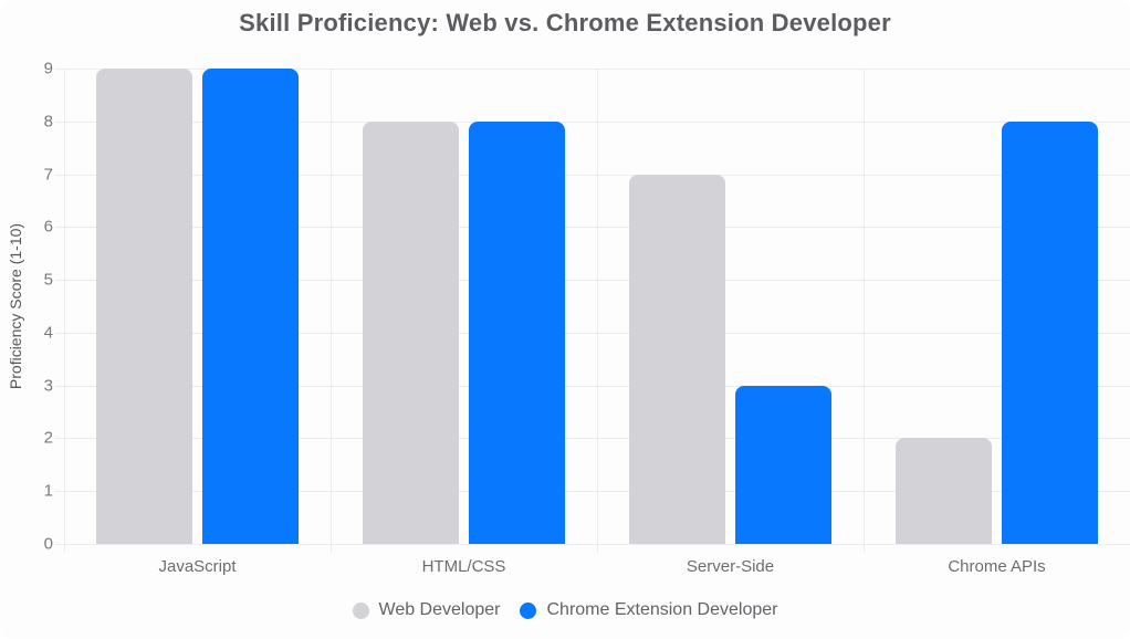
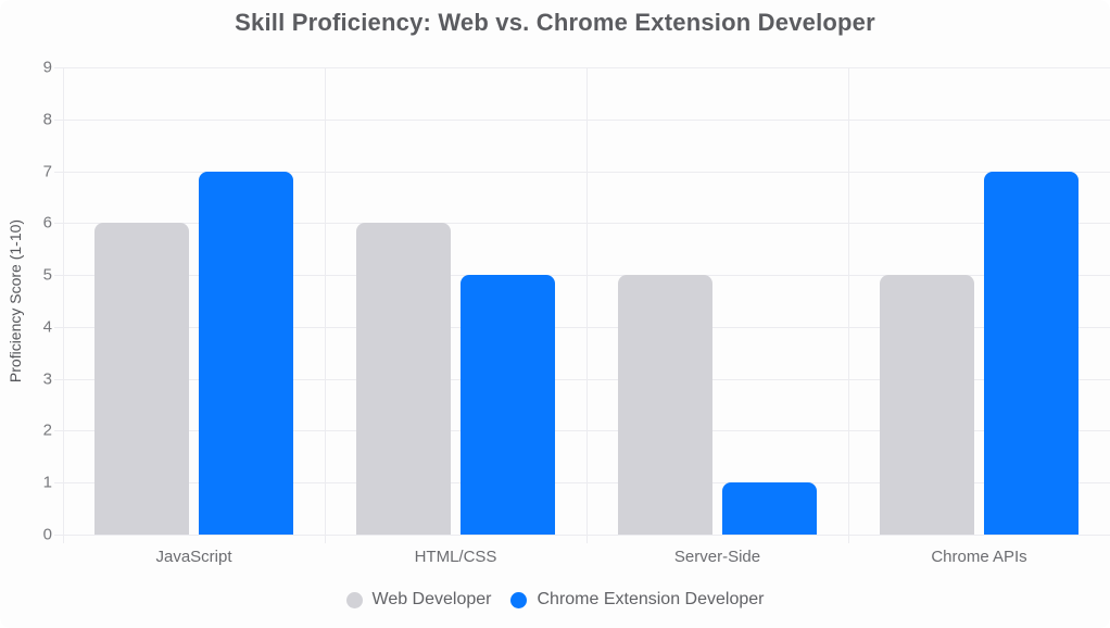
Web Developer/JavaScript: 9 -> 6
Chrome Extension Developer/JavaScript: 9 -> 7
Web Developer/HTML/CSS: 8 -> 6
Chrome Extension Developer/HTML/CSS: 8 -> 5
Web Developer/Server-Side: 7 -> 5
Chrome Extension Developer/Server-Side: 3 -> 1
Web Developer/Chrome APIs: 2 -> 5
Chrome Extension Developer/Chrome APIs: 8 -> 7
